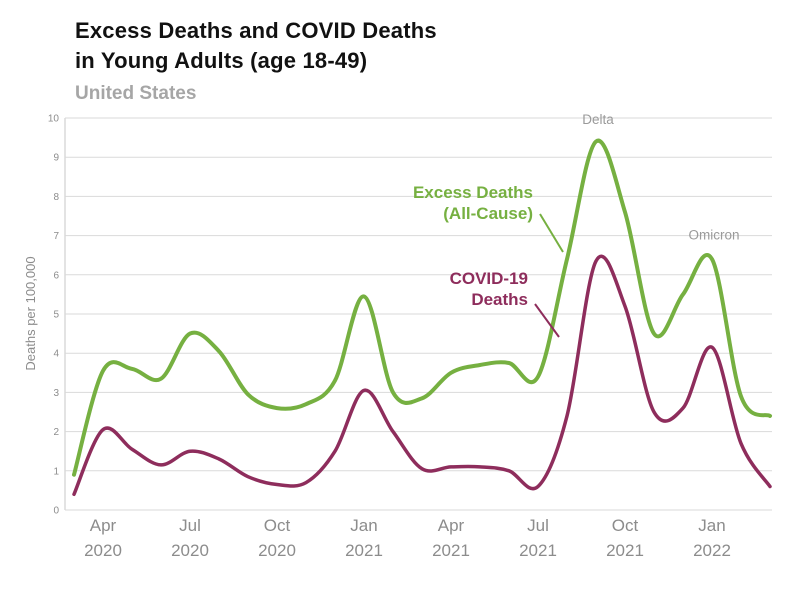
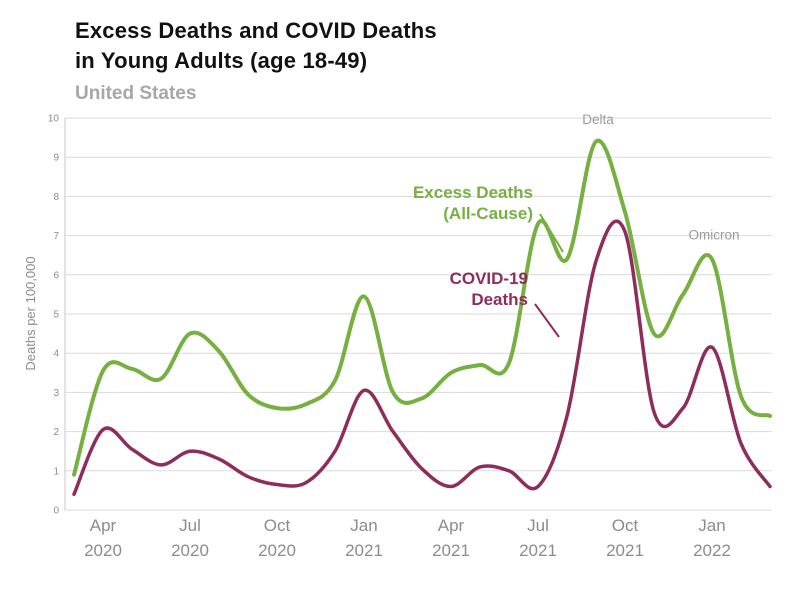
COVID-19 Deaths/Apr 2021: 1.1 -> 0.6
Excess Deaths (All-Cause)/Jul 2021: 3.4 -> 7.3
COVID-19 Deaths/Oct 2021: 5.2 -> 7.1
